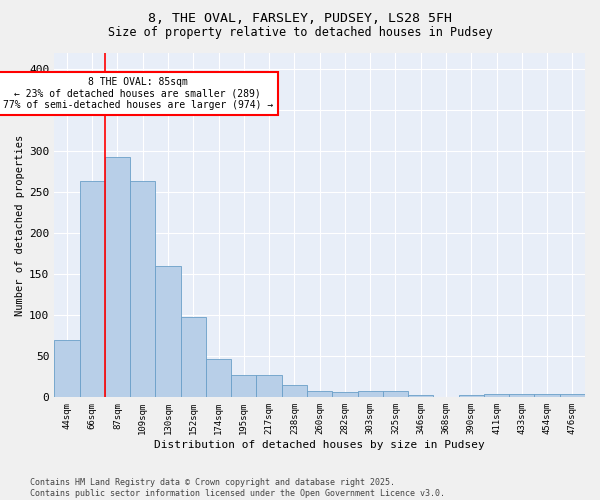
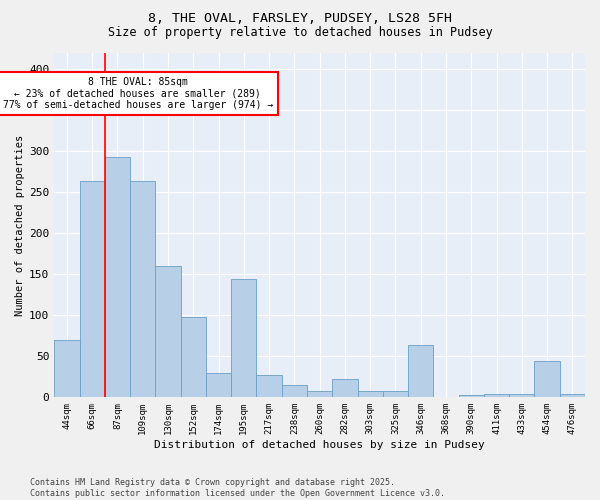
174sqm: 47 -> 30
195sqm: 27 -> 144
282sqm: 6 -> 22
346sqm: 3 -> 64
454sqm: 4 -> 44
